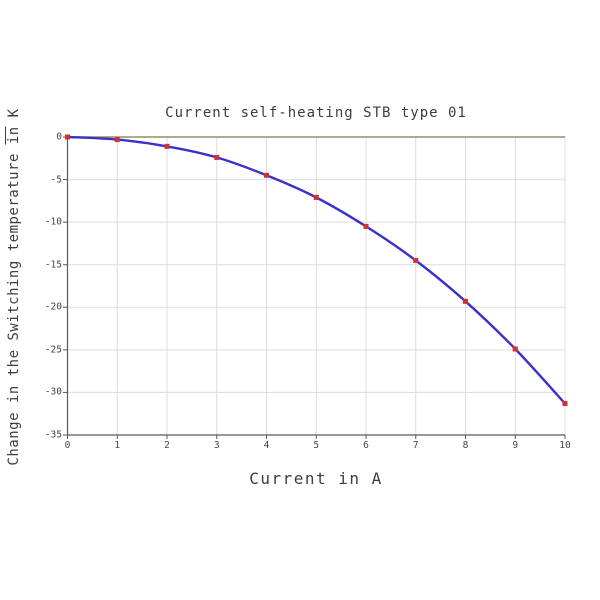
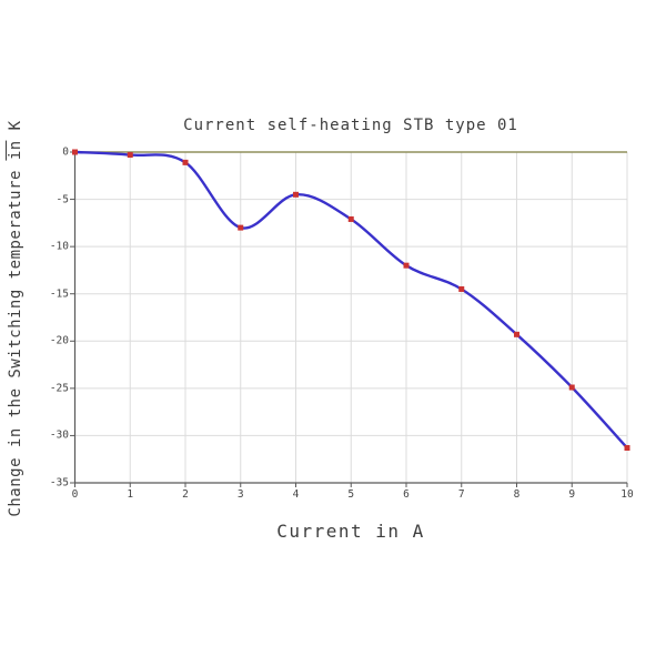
3: -2 -> -8
6: -10 -> -12
